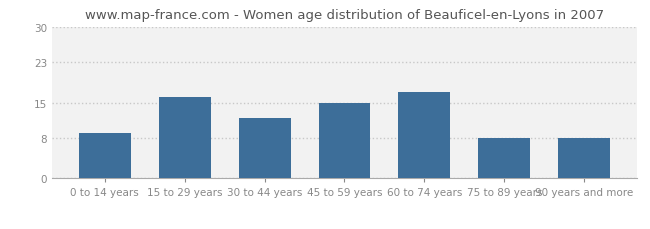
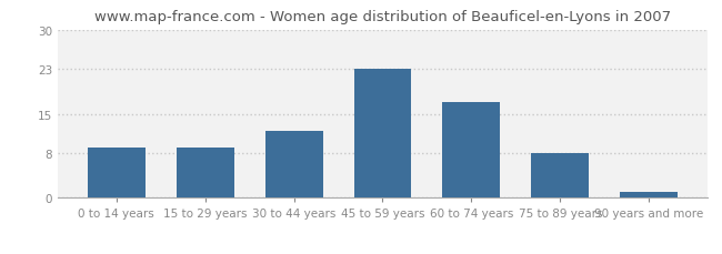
15 to 29 years: 16 -> 9
45 to 59 years: 15 -> 23
90 years and more: 8 -> 1
